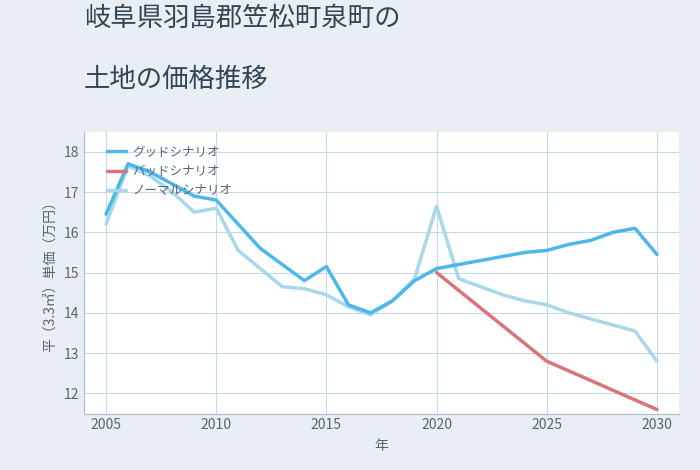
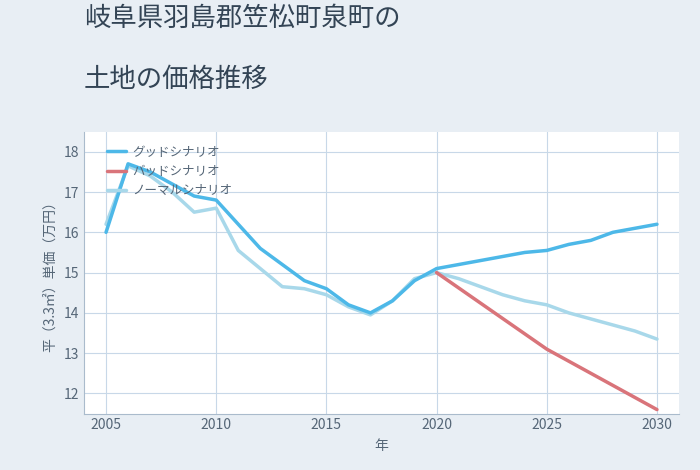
グッドシナリオ/2005: 16.45 -> 16.00
グッドシナリオ/2015: 15.15 -> 14.60
ノーマルシナリオ/2020: 16.65 -> 15.00
バッドシナリオ/2025: 12.8 -> 13.1
グッドシナリオ/2030: 15.45 -> 16.20
ノーマルシナリオ/2030: 12.80 -> 13.35
